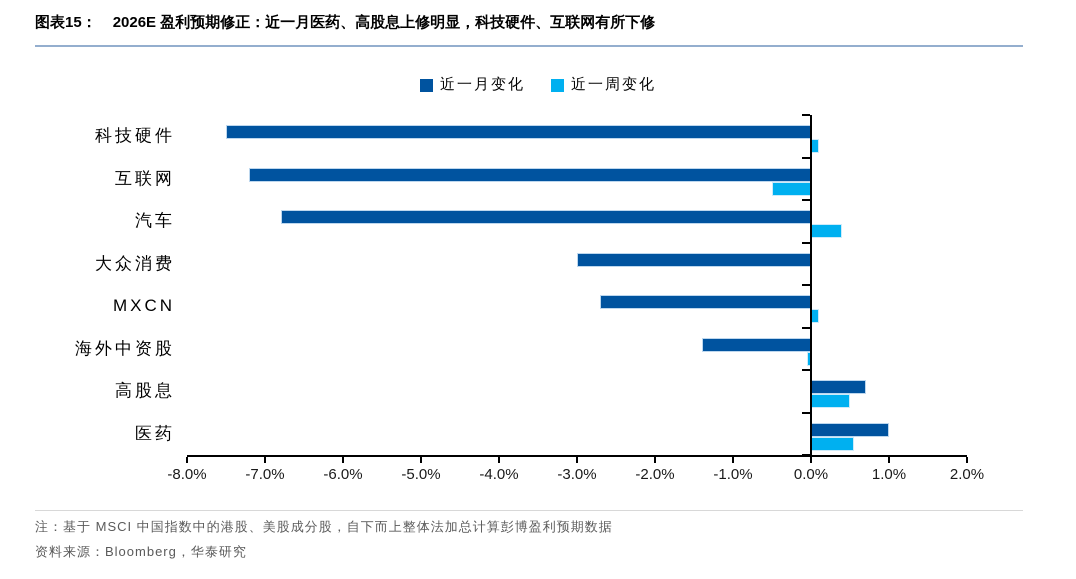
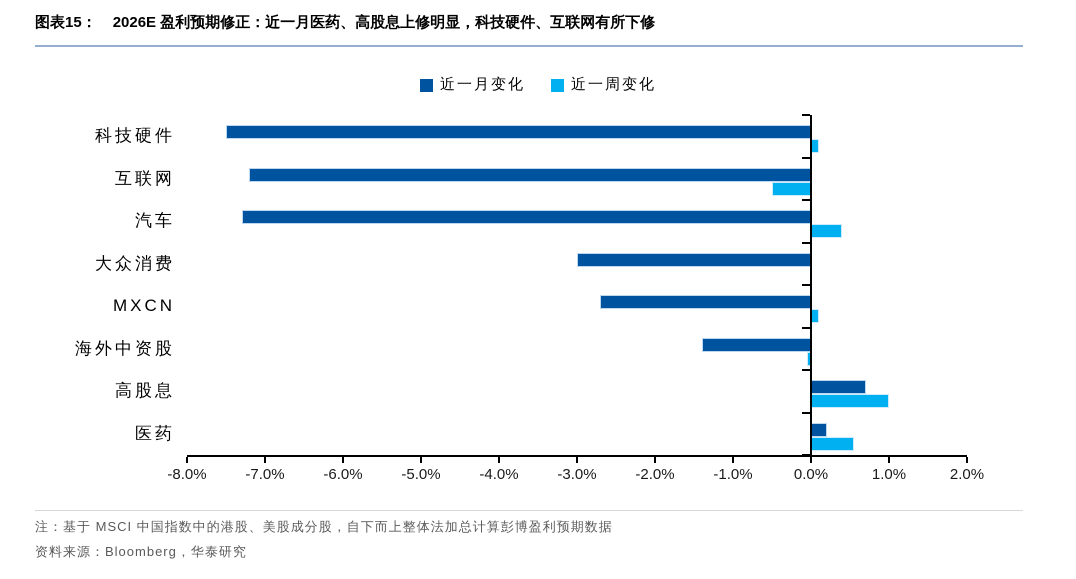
近一月变化/汽车: -6.8% -> -7.3%
近一周变化/高股息: 0.5% -> 1.0%
近一月变化/医药: 1.0% -> 0.2%
